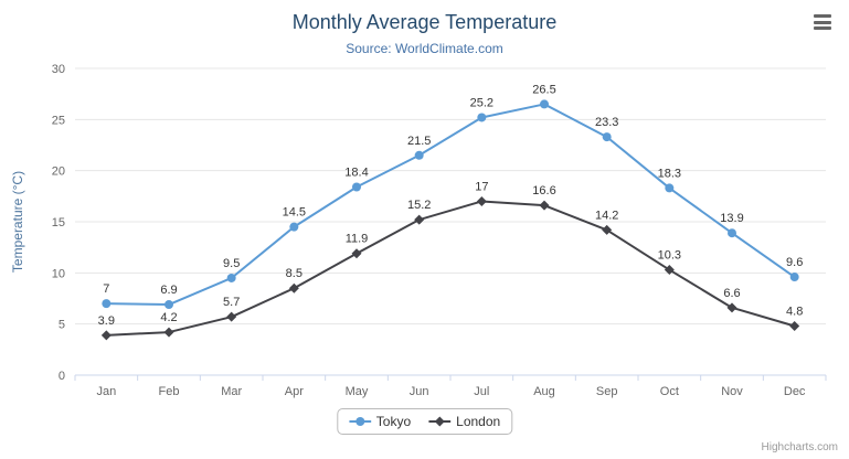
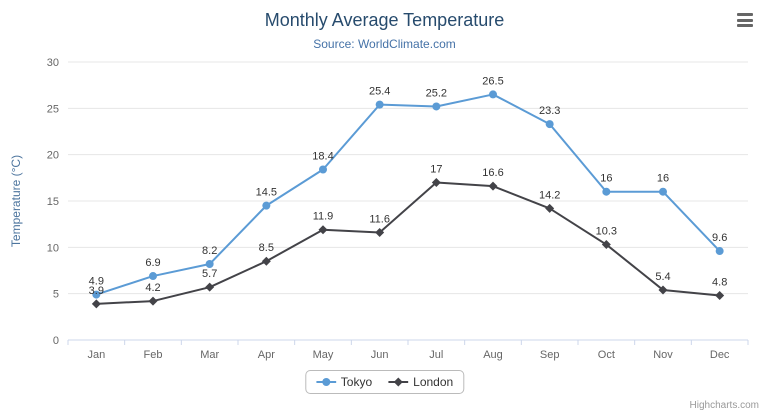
Tokyo/Jan: 7 -> 4.9
Tokyo/Mar: 9.5 -> 8.2
Tokyo/Jun: 21.5 -> 25.4
London/Jun: 15.2 -> 11.6
Tokyo/Oct: 18.3 -> 16
Tokyo/Nov: 13.9 -> 16
London/Nov: 6.6 -> 5.4
